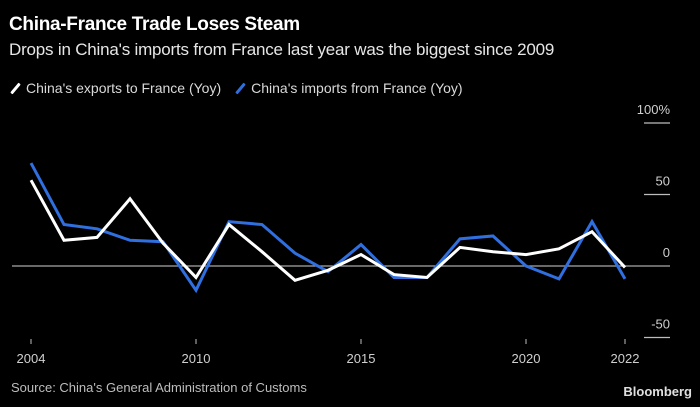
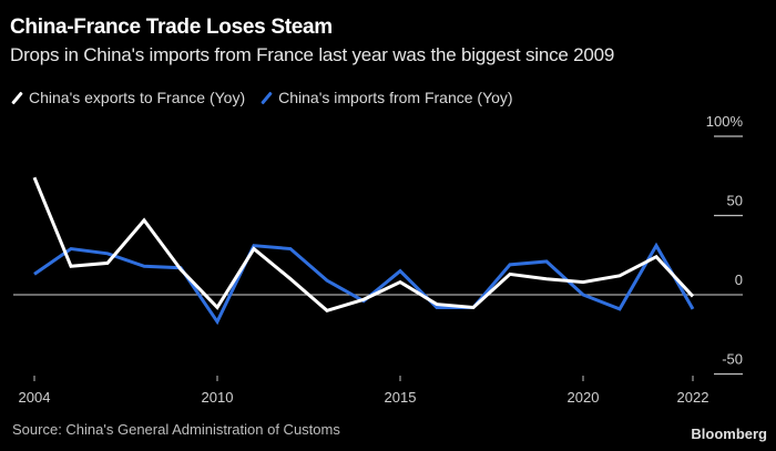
China's exports to France (Yoy)/0: 60% -> 74%
China's imports from France (Yoy)/0: 72% -> 13%
